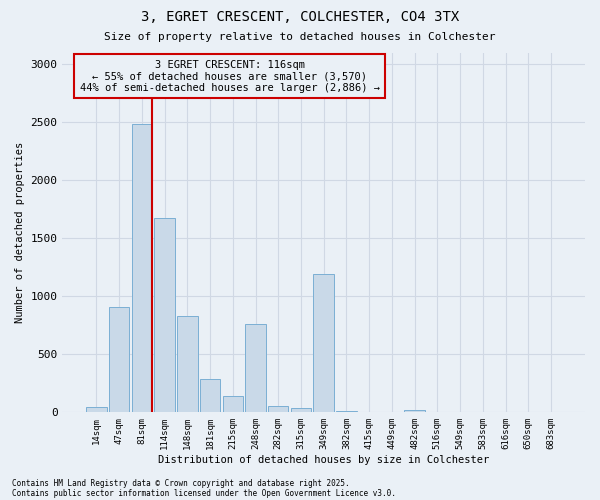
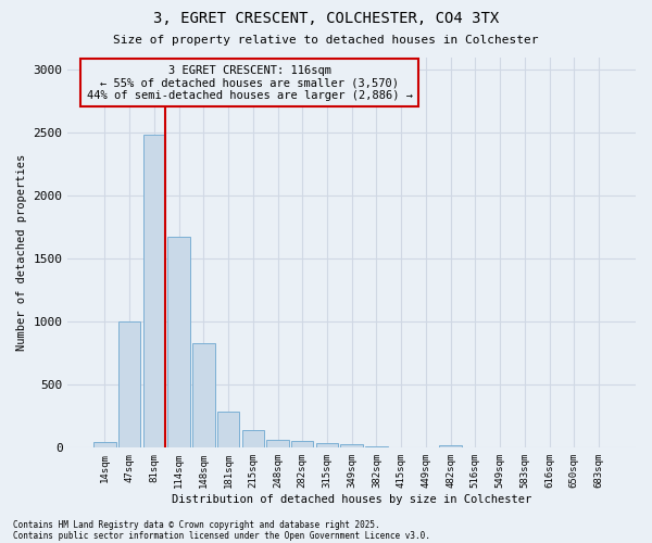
47sqm: 910 -> 1000
248sqm: 760 -> 60
349sqm: 1190 -> 20
